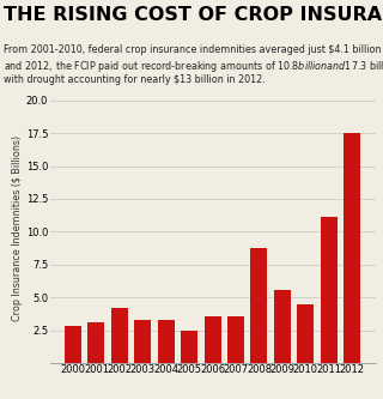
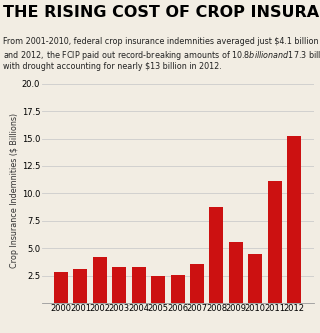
2006: 3.6 -> 2.6
2012: 17.5 -> 15.2
